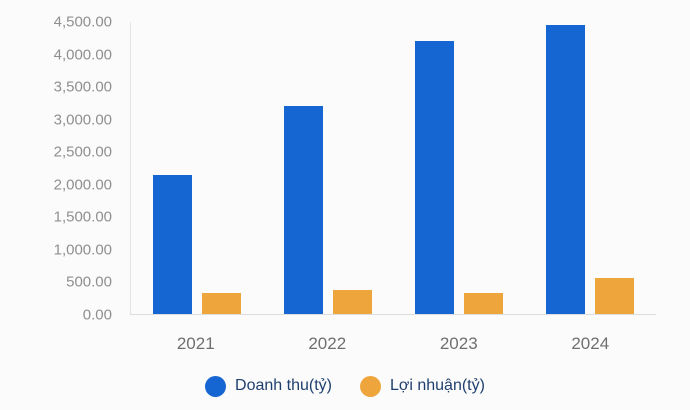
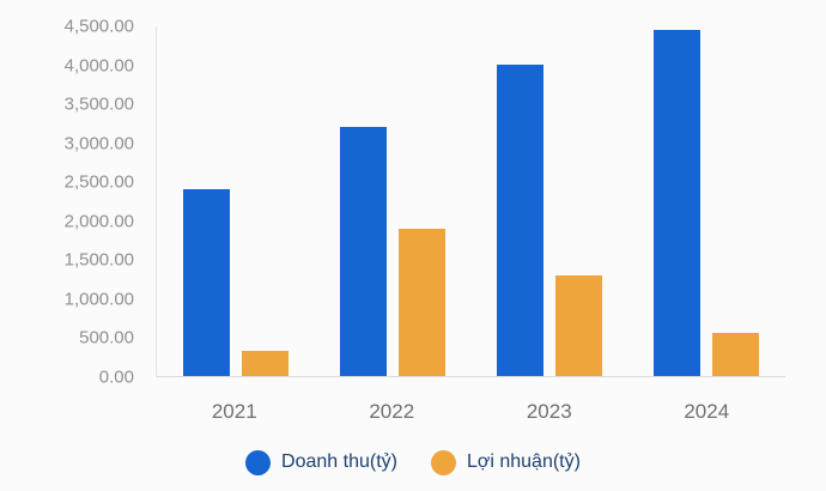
Doanh thu(tỷ)/2021: 2200 -> 2400
Lợi nhuận(tỷ)/2022: 400 -> 1900
Doanh thu(tỷ)/2023: 4200 -> 4000
Lợi nhuận(tỷ)/2023: 300 -> 1300
